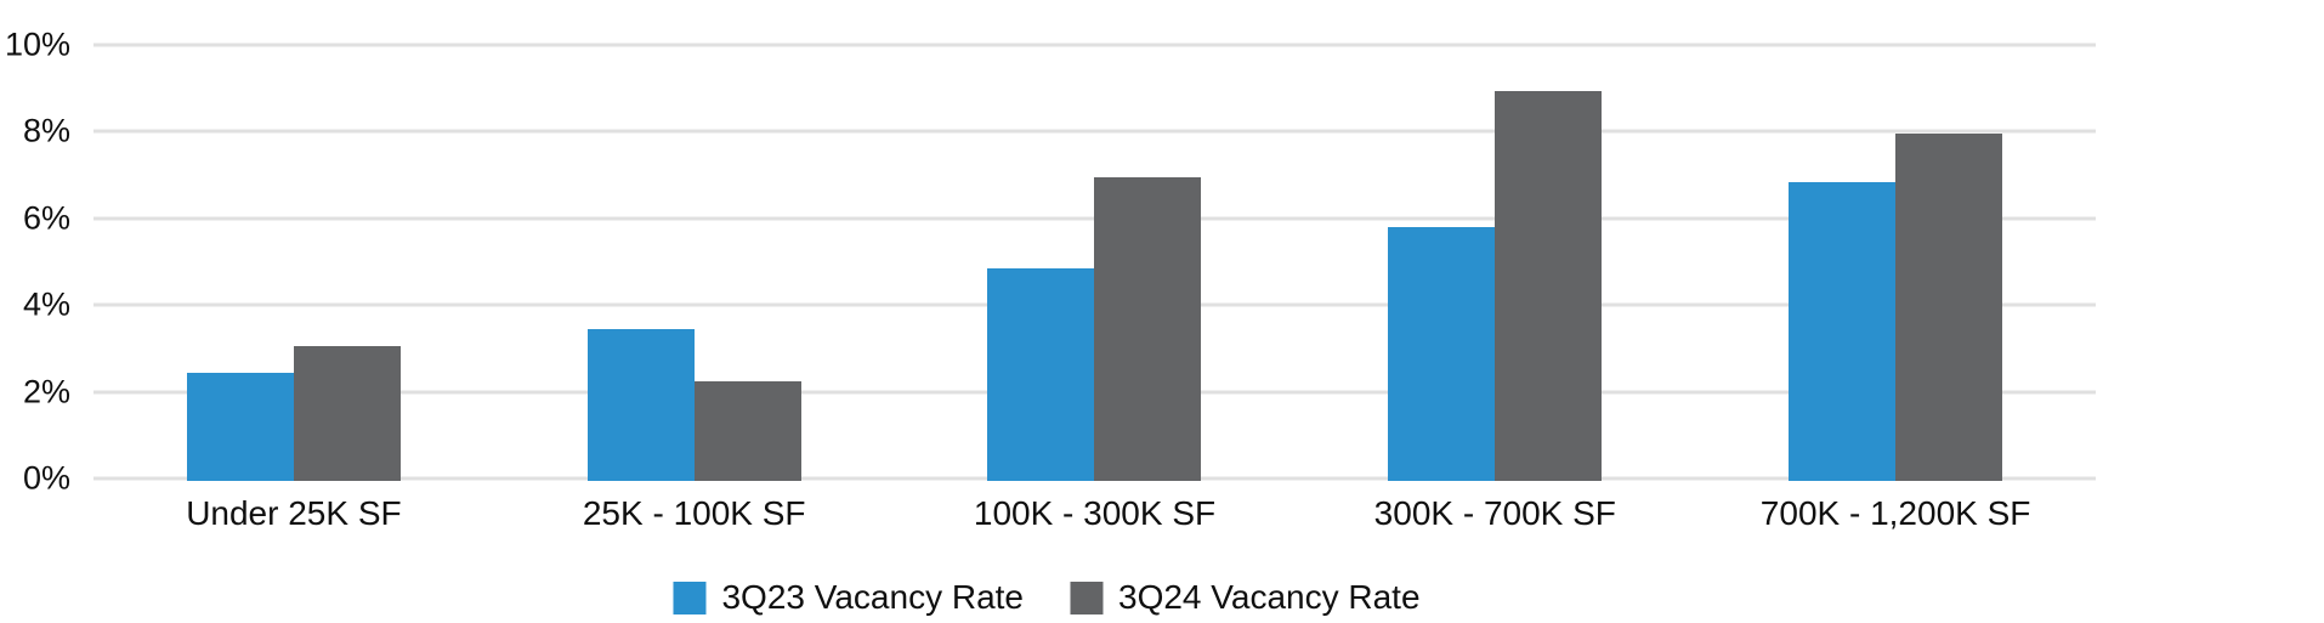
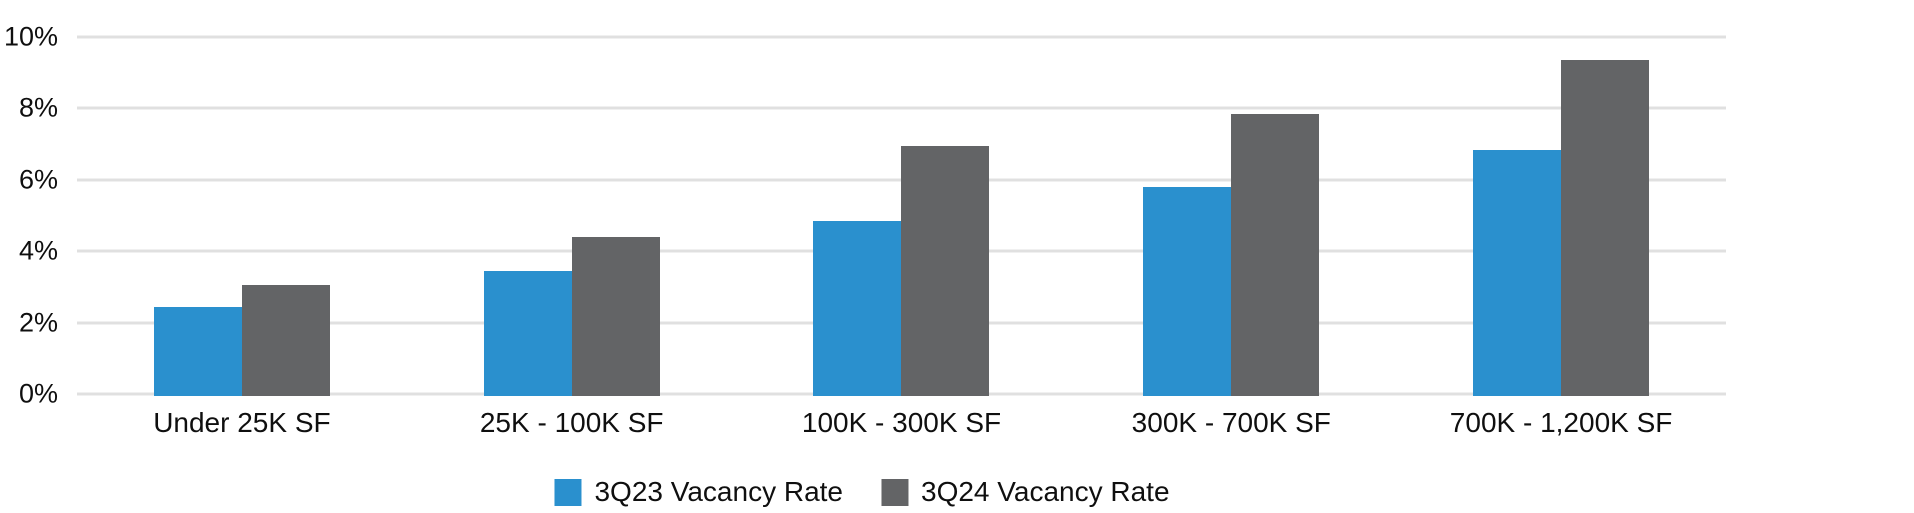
3Q24 Vacancy Rate/25K - 100K SF: 2.3% -> 4.5%
3Q24 Vacancy Rate/300K - 700K SF: 9.0% -> 7.9%
3Q24 Vacancy Rate/700K - 1,200K SF: 8.0% -> 9.4%
